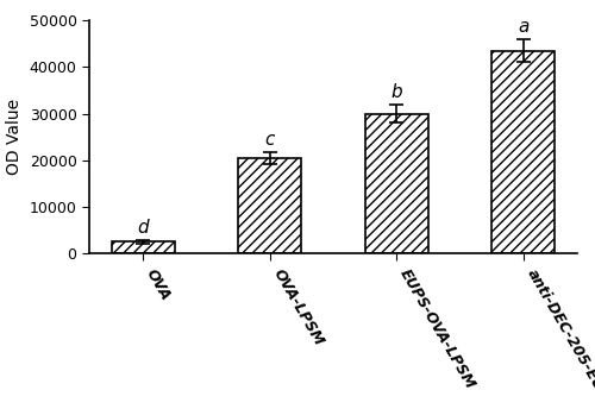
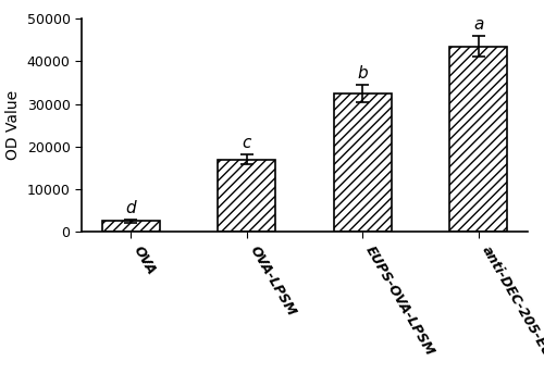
OVA-LPSM: 20500 -> 17000
EUPS-OVA-LPSM: 30000 -> 32500
